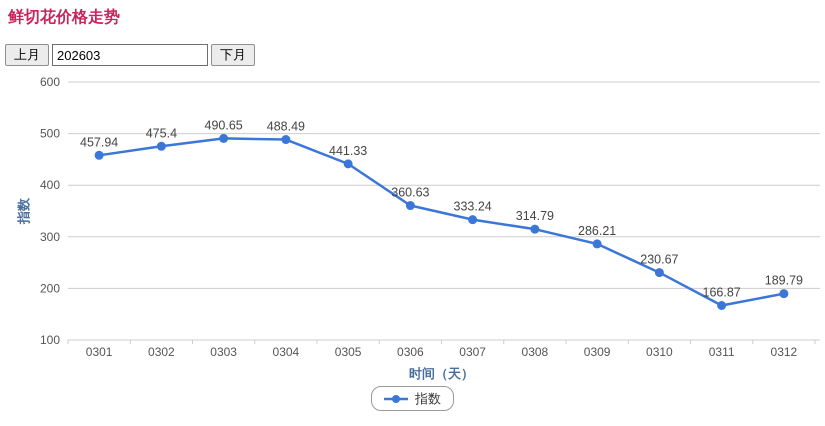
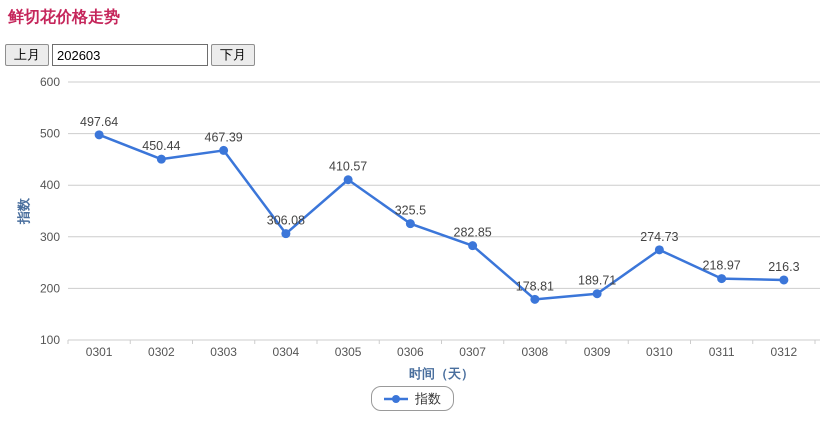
0301: 457.94 -> 497.64
0302: 475.4 -> 450.44
0303: 490.65 -> 467.39
0304: 488.49 -> 306.08
0305: 441.33 -> 410.57
0306: 360.63 -> 325.5
0307: 333.24 -> 282.85
0308: 314.79 -> 178.81
0309: 286.21 -> 189.71
0310: 230.67 -> 274.73
0311: 166.87 -> 218.97
0312: 189.79 -> 216.3
